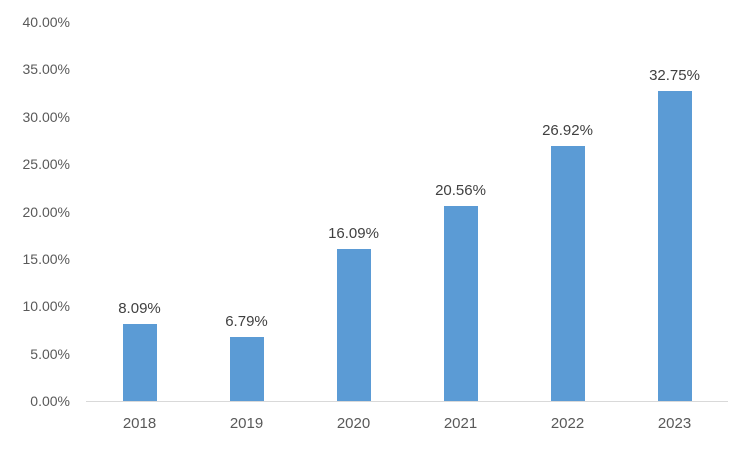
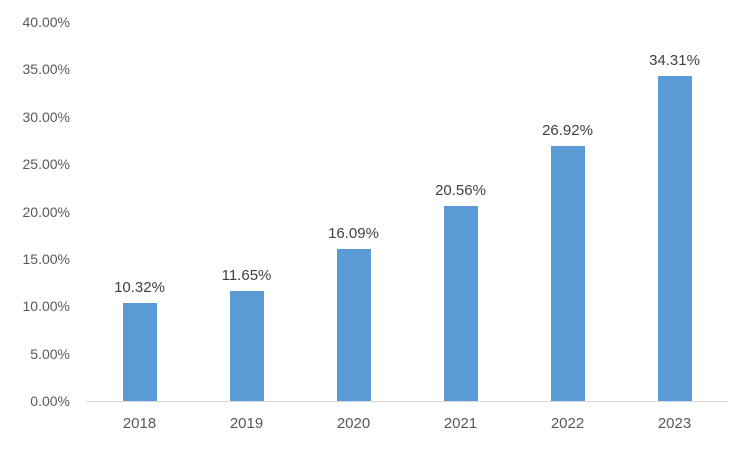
2018: 8.09% -> 10.32%
2019: 6.79% -> 11.65%
2023: 32.75% -> 34.31%
